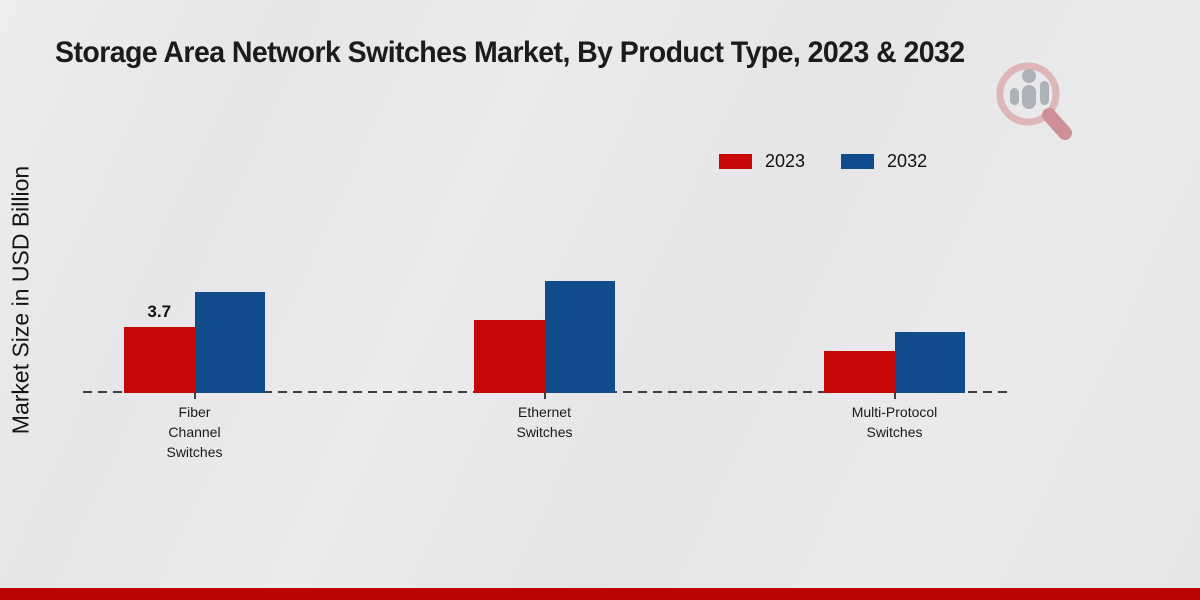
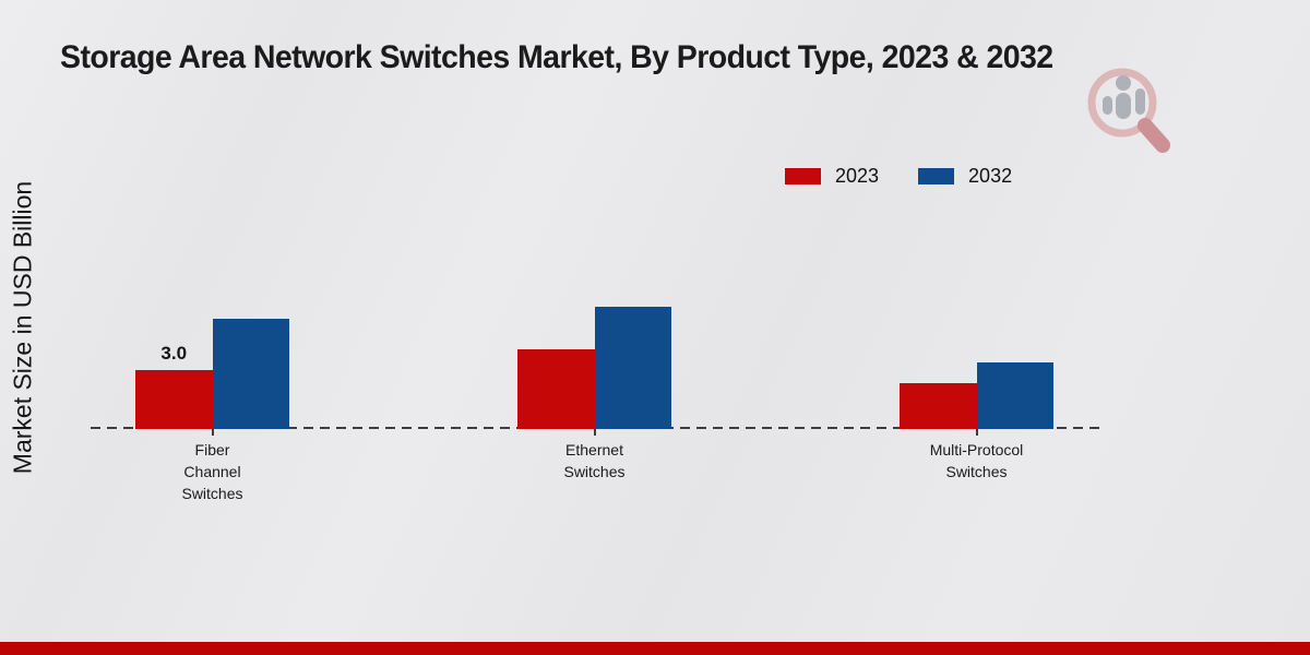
2023/Fiber Channel Switches: 3.7 -> 3.0
